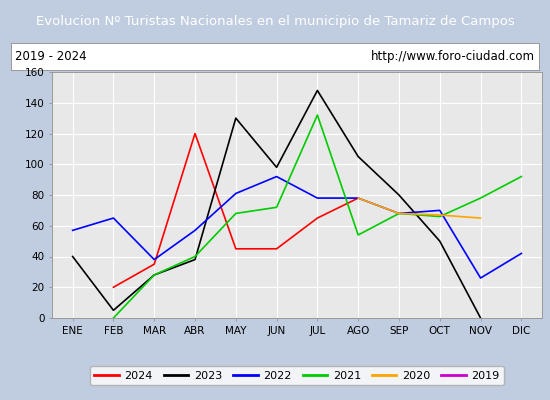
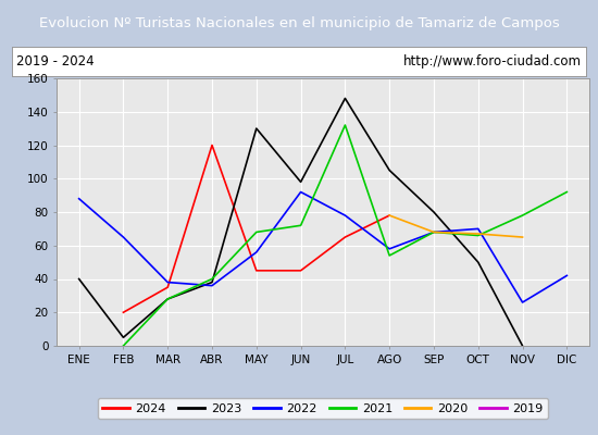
2022/ENE: 57 -> 88
2022/ABR: 57 -> 36
2022/MAY: 81 -> 56
2022/AGO: 78 -> 58
